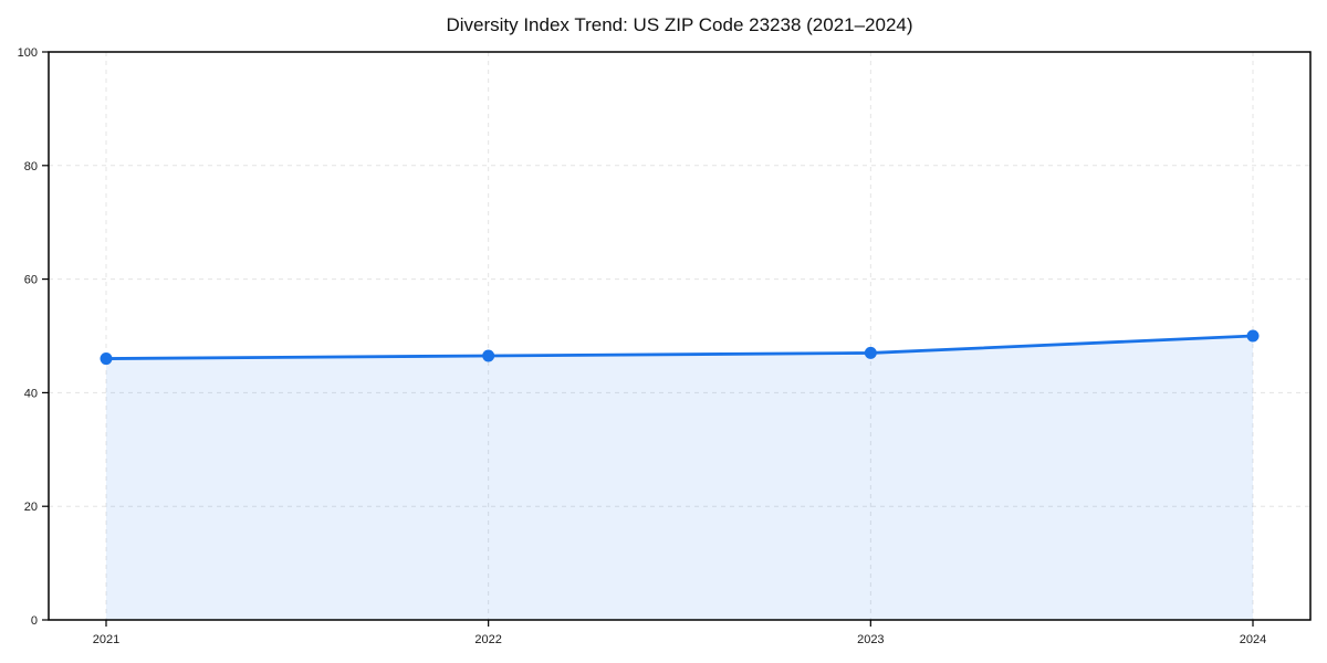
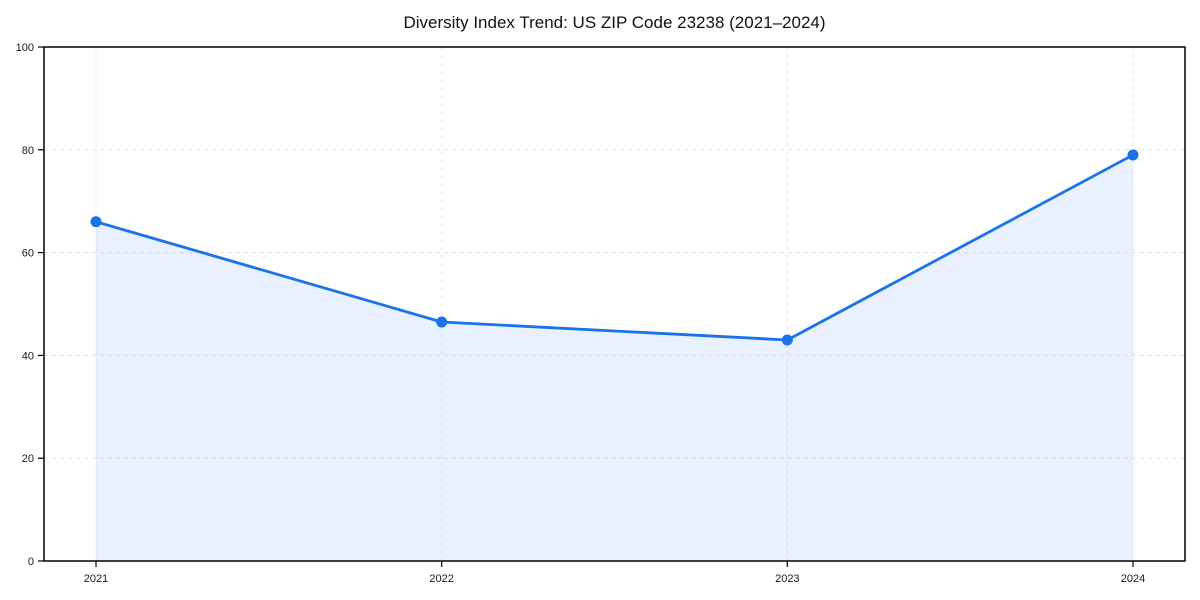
2021: 46 -> 66
2023: 47 -> 43
2024: 50 -> 79
